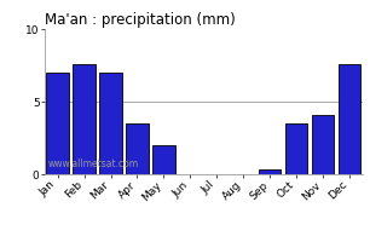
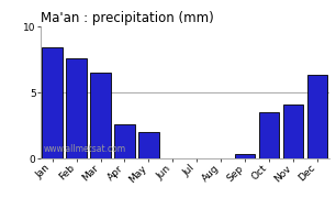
Jan: 7.0 -> 8.4
Mar: 7.0 -> 6.5
Apr: 3.5 -> 2.6
Dec: 7.6 -> 6.3
